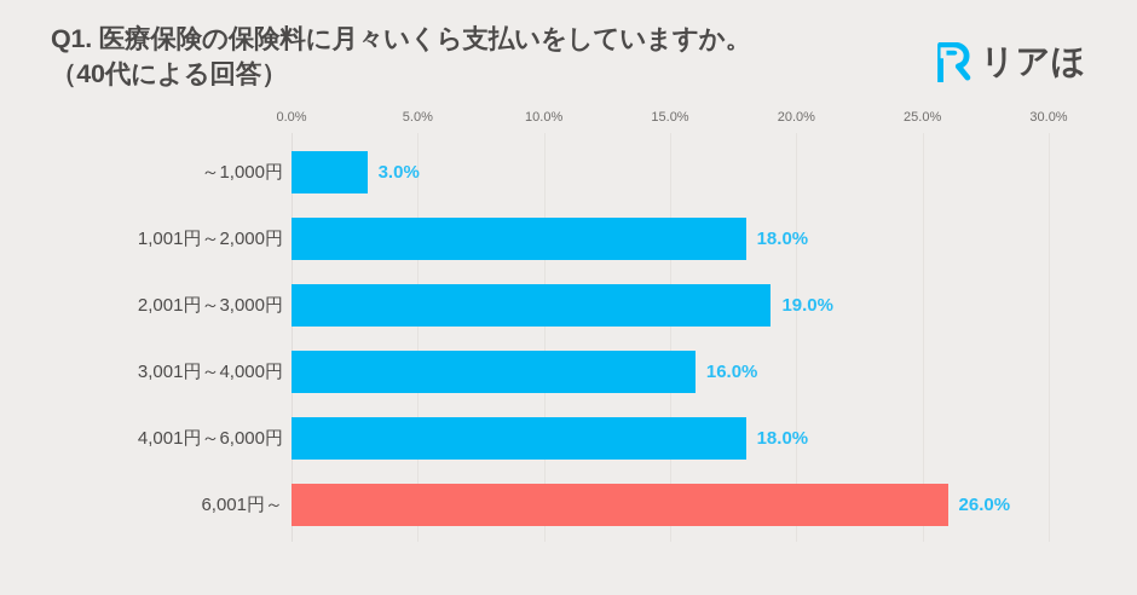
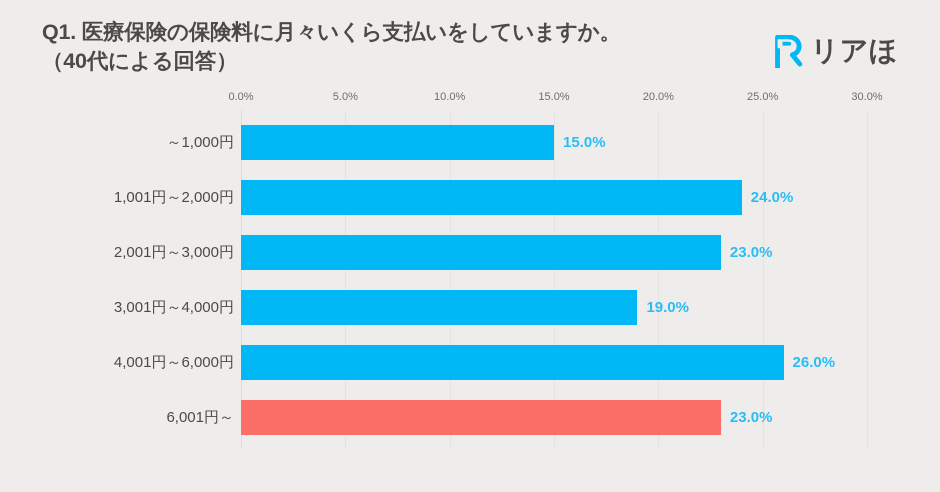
～1,000円: 3.0% -> 15.0%
1,001円～2,000円: 18.0% -> 24.0%
2,001円～3,000円: 19.0% -> 23.0%
3,001円～4,000円: 16.0% -> 19.0%
4,001円～6,000円: 18.0% -> 26.0%
6,001円～: 26.0% -> 23.0%
